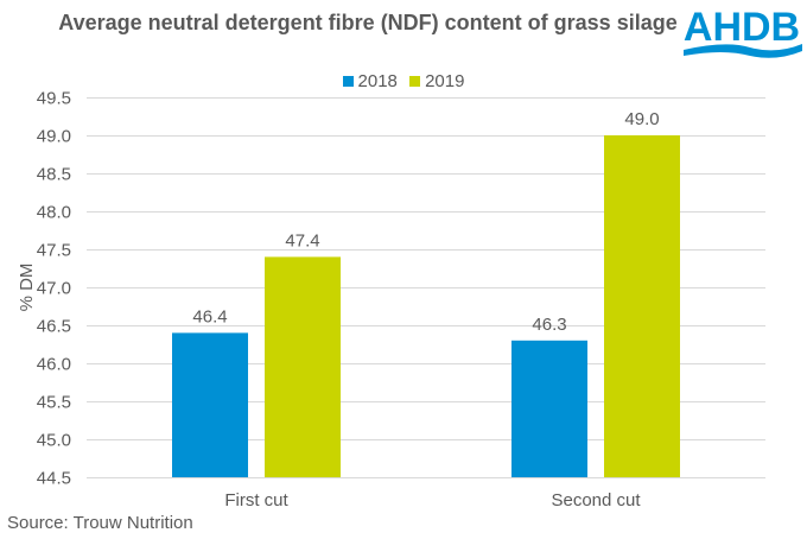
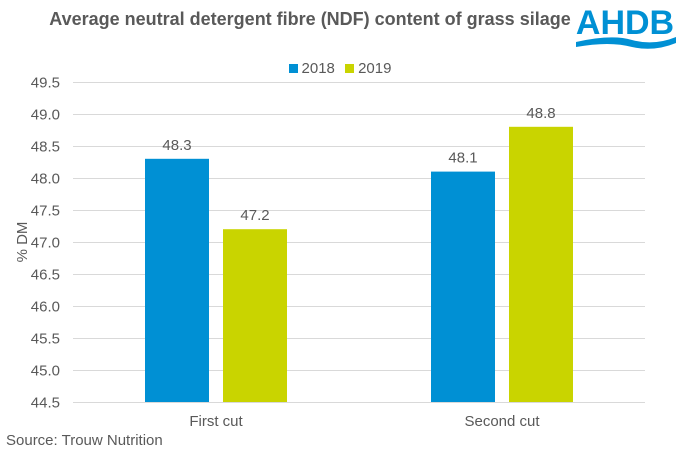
2018/First cut: 46.4 -> 48.3
2019/First cut: 47.4 -> 47.2
2018/Second cut: 46.3 -> 48.1
2019/Second cut: 49.0 -> 48.8
